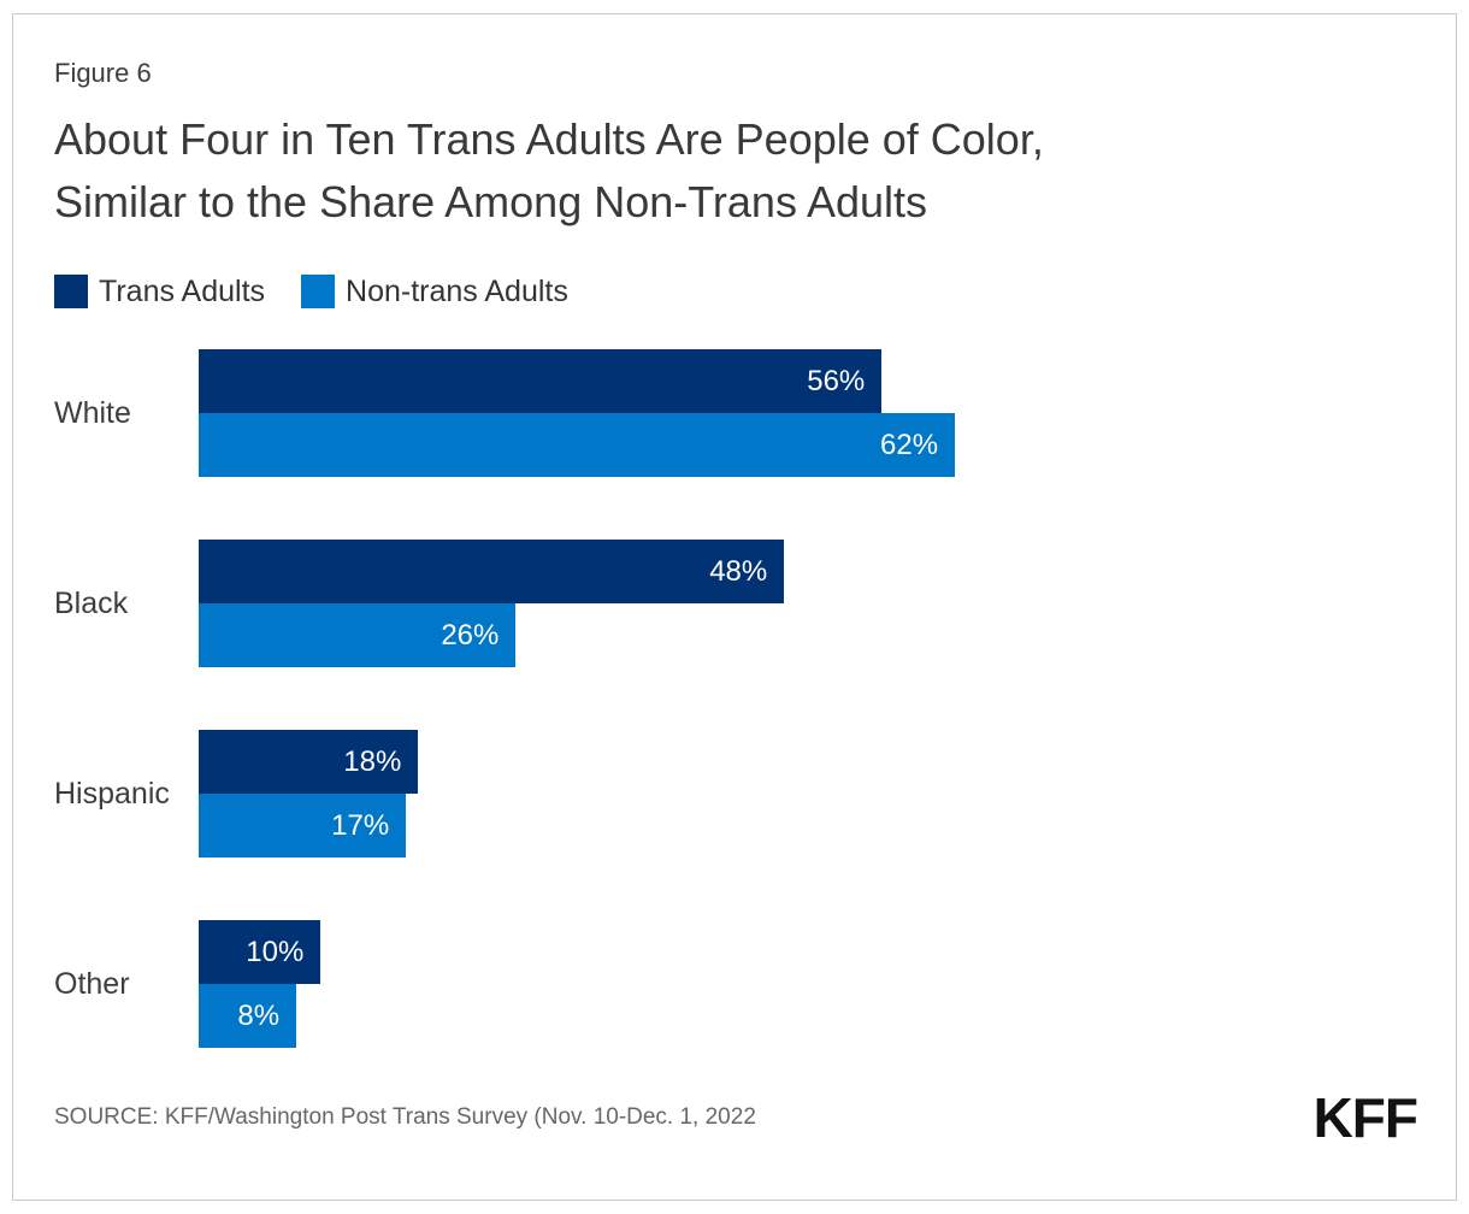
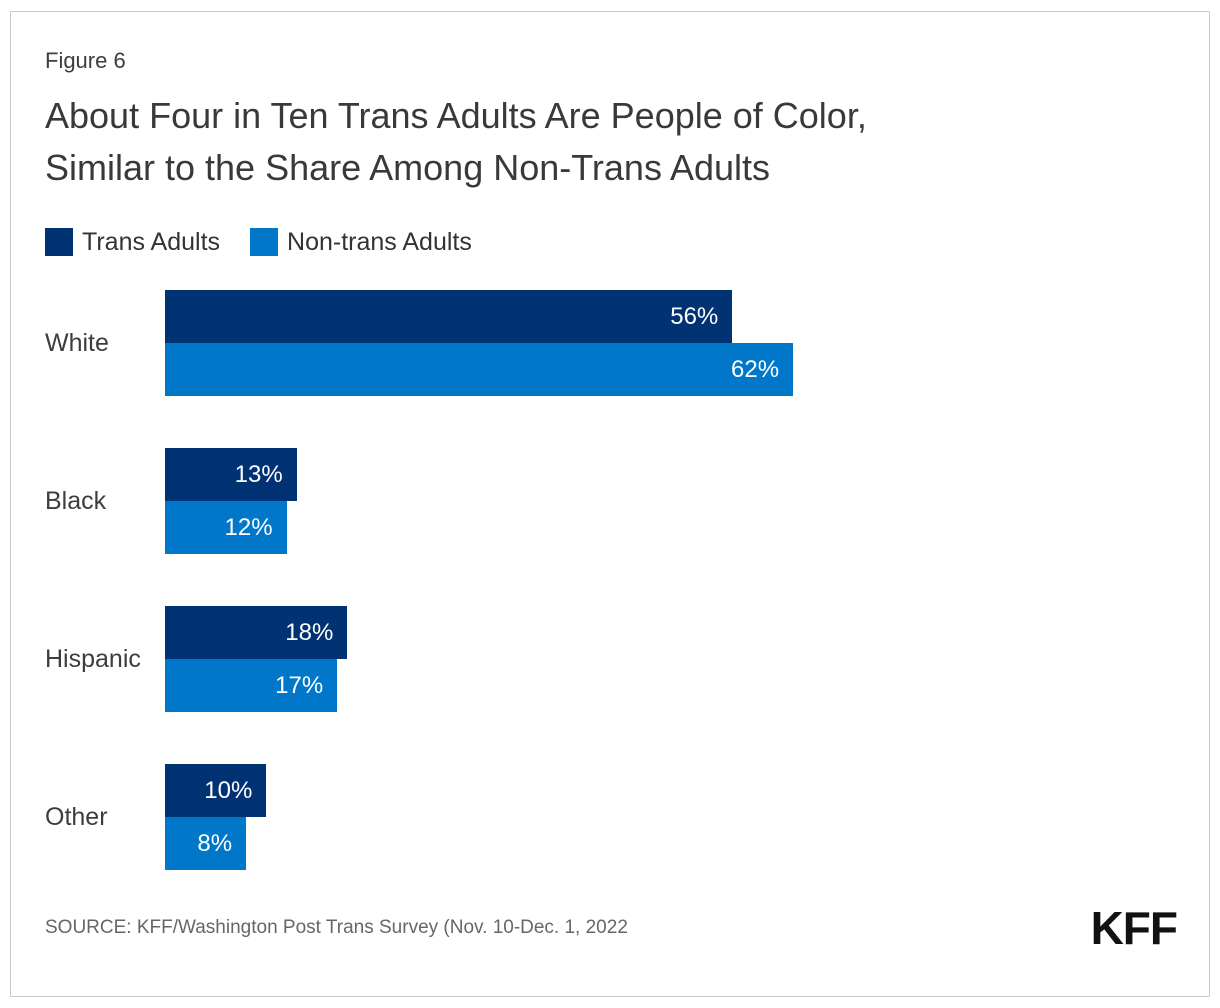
Trans Adults/Black: 48% -> 13%
Non-trans Adults/Black: 26% -> 12%
